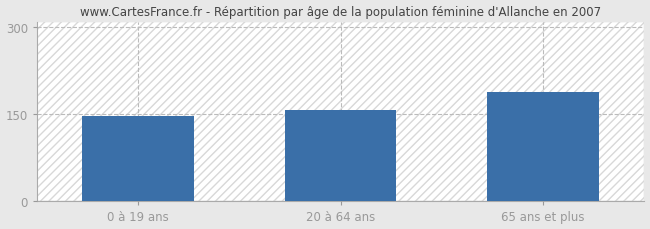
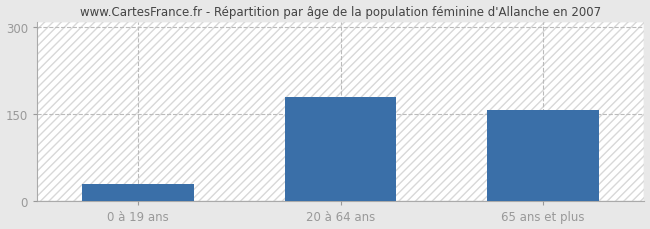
0 à 19 ans: 148 -> 30
20 à 64 ans: 158 -> 180
65 ans et plus: 188 -> 158
